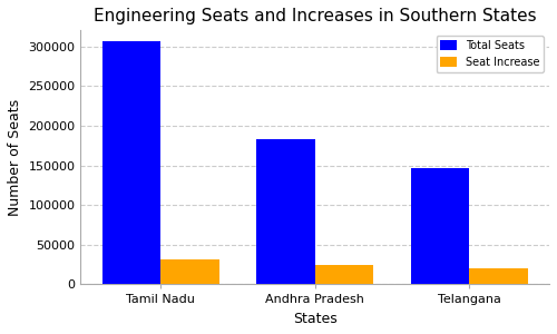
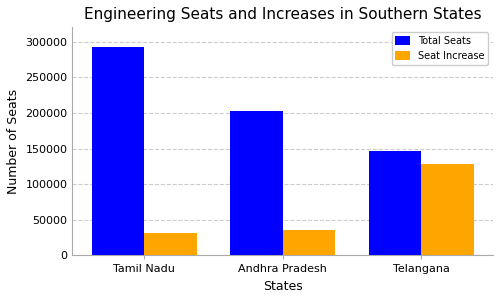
Total Seats/Tamil Nadu: 307000 -> 292000
Total Seats/Andhra Pradesh: 183000 -> 202000
Seat Increase/Andhra Pradesh: 24000 -> 36000
Seat Increase/Telangana: 20000 -> 128000
